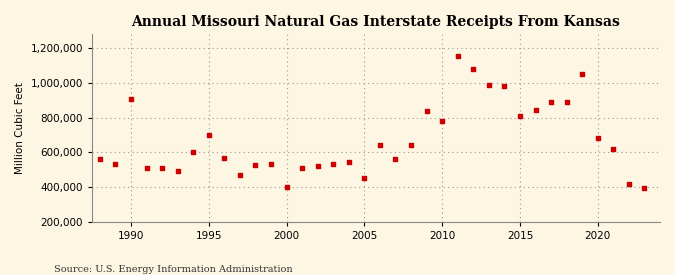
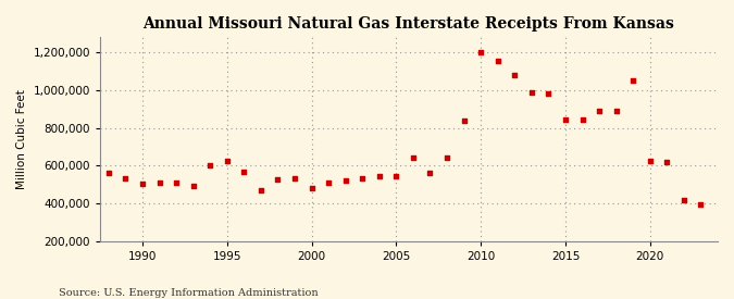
1990: 910,000 -> 500,000
1995: 700,000 -> 620,000
2000: 400,000 -> 480,000
2005: 450,000 -> 540,000
2010: 780,000 -> 1,200,000
2015: 810,000 -> 840,000
2020: 680,000 -> 620,000
